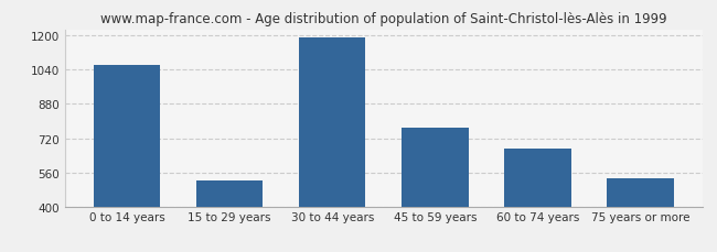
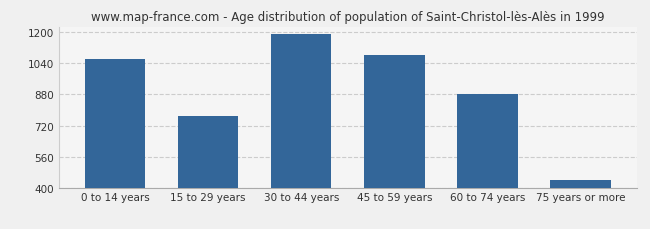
15 to 29 years: 520 -> 770
45 to 59 years: 770 -> 1080
60 to 74 years: 670 -> 880
75 years or more: 530 -> 440
